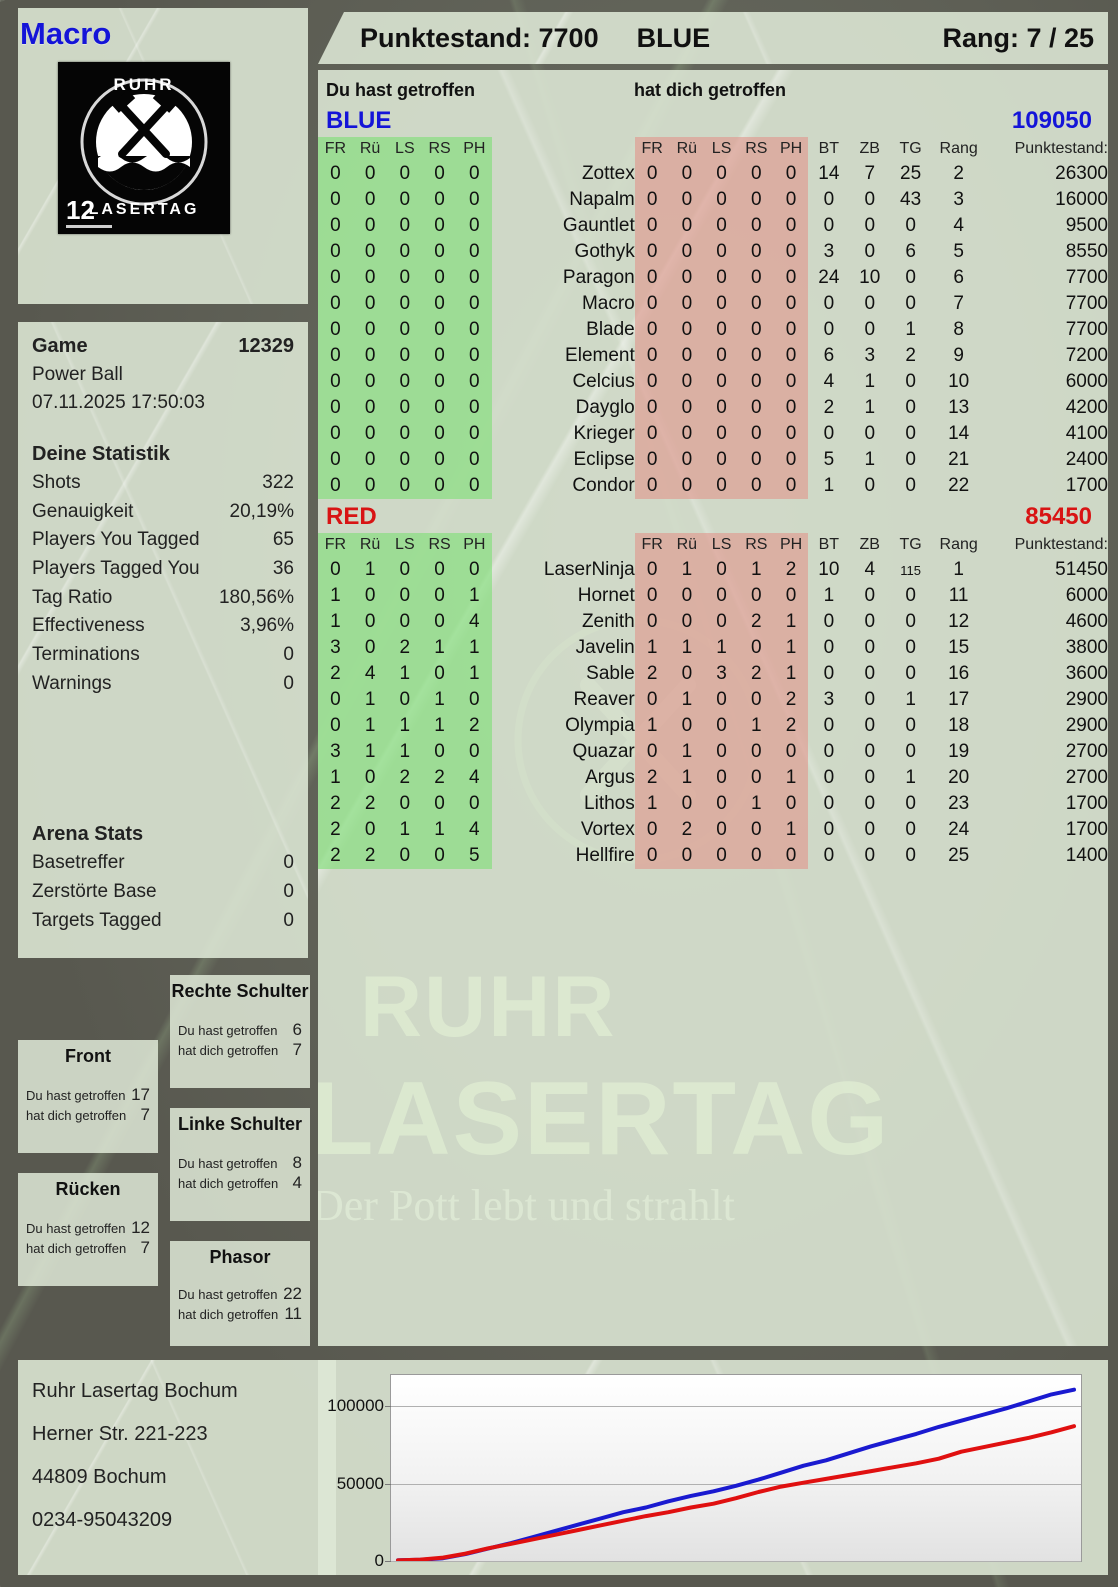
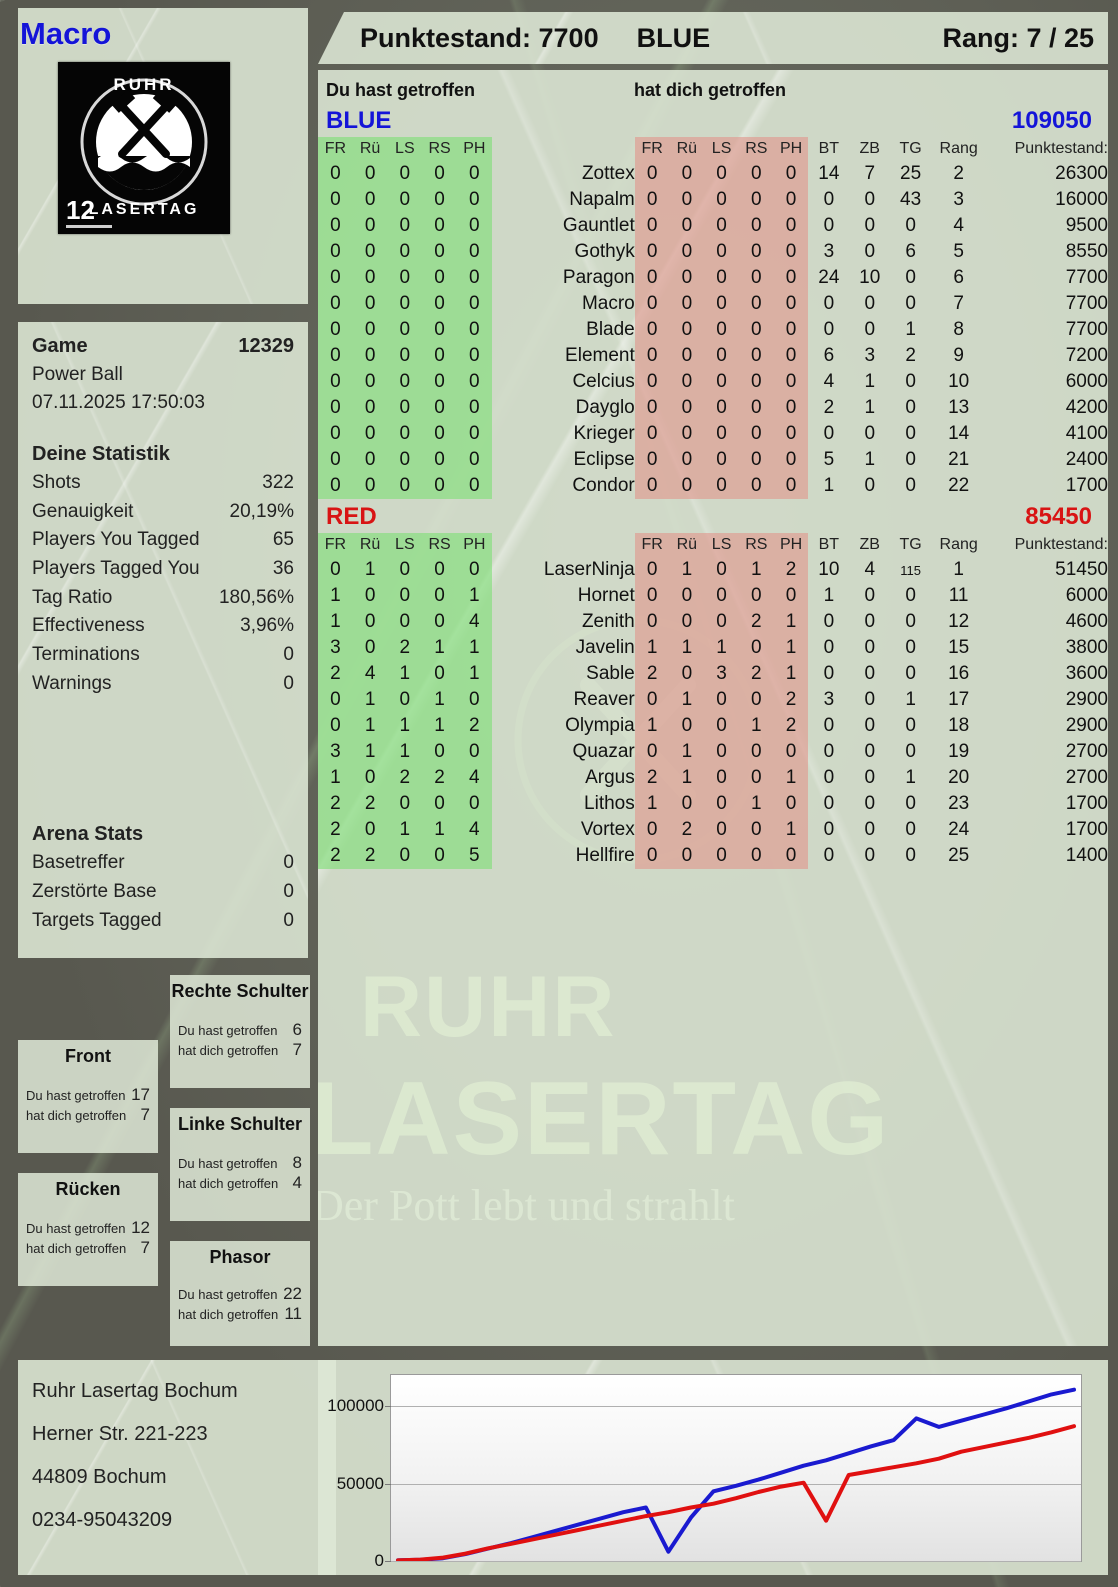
BLUE/12: 38000 -> 6000
BLUE/13: 42000 -> 28000
RED/19: 53000 -> 26000
BLUE/23: 82000 -> 92000
